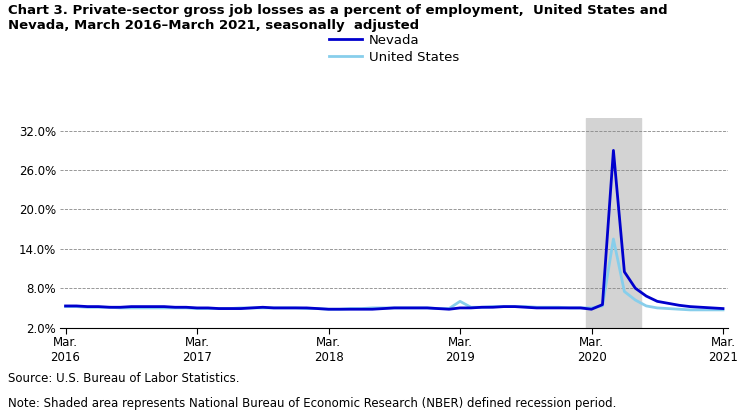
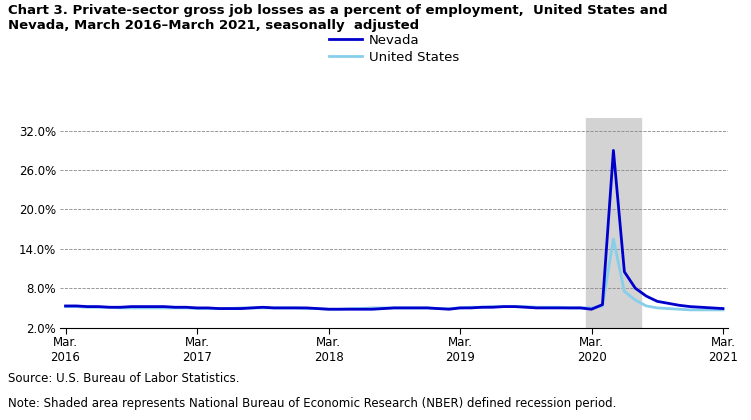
United States/Mar. 2019: 6.0% -> 5.0%
